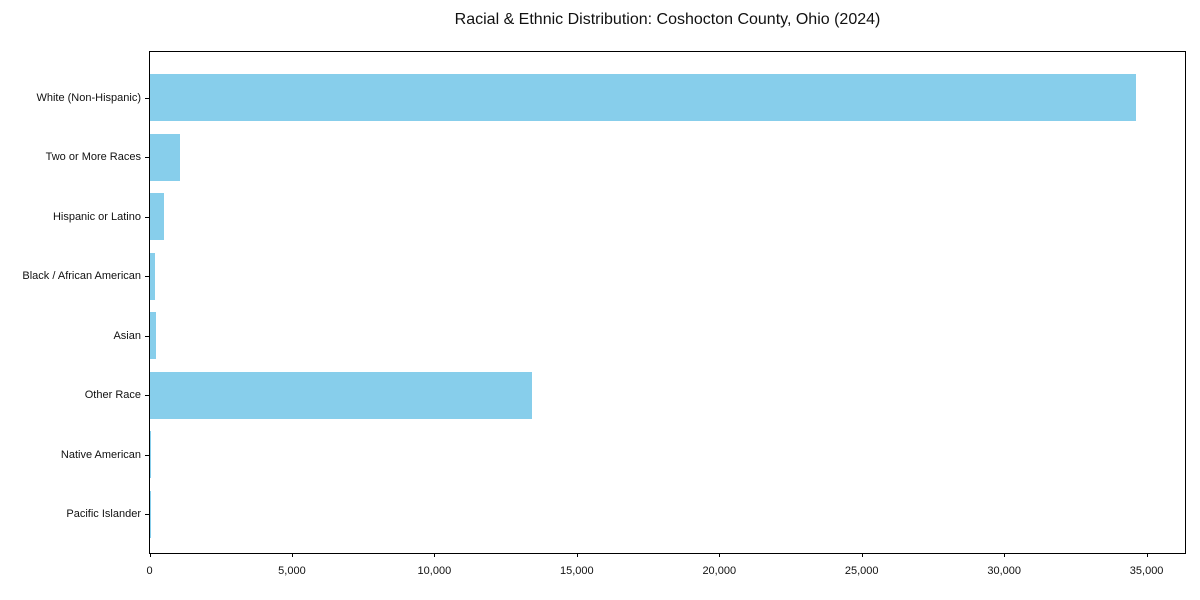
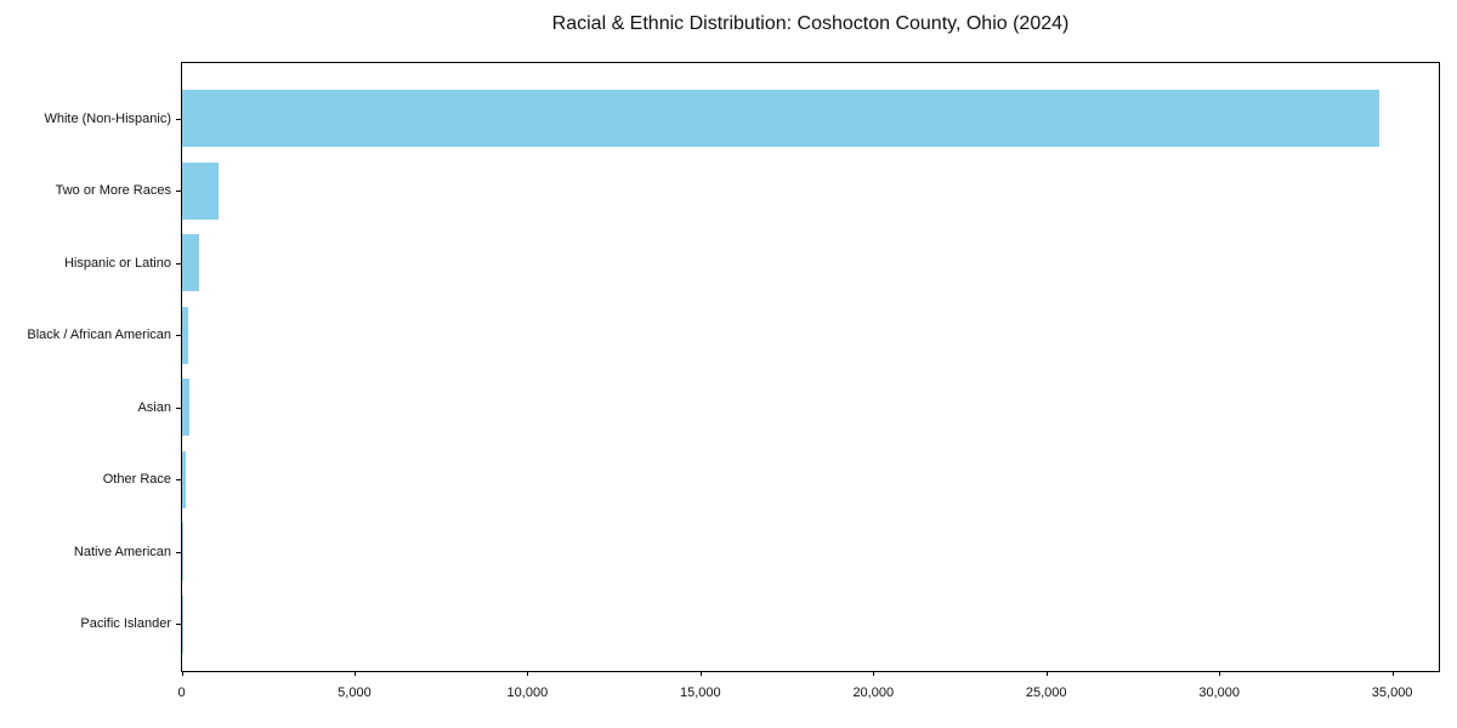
Other Race: 13400 -> 100
